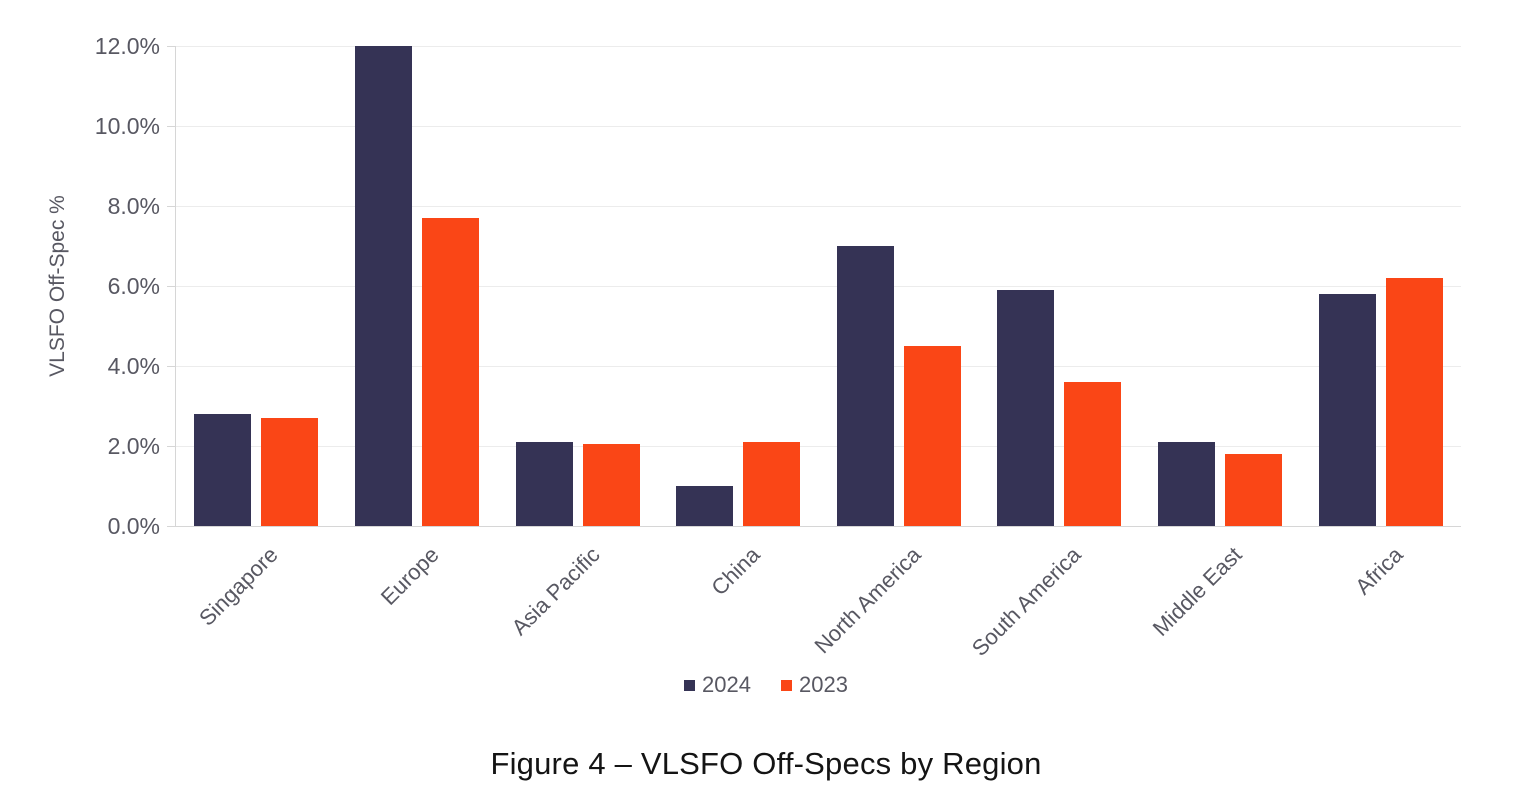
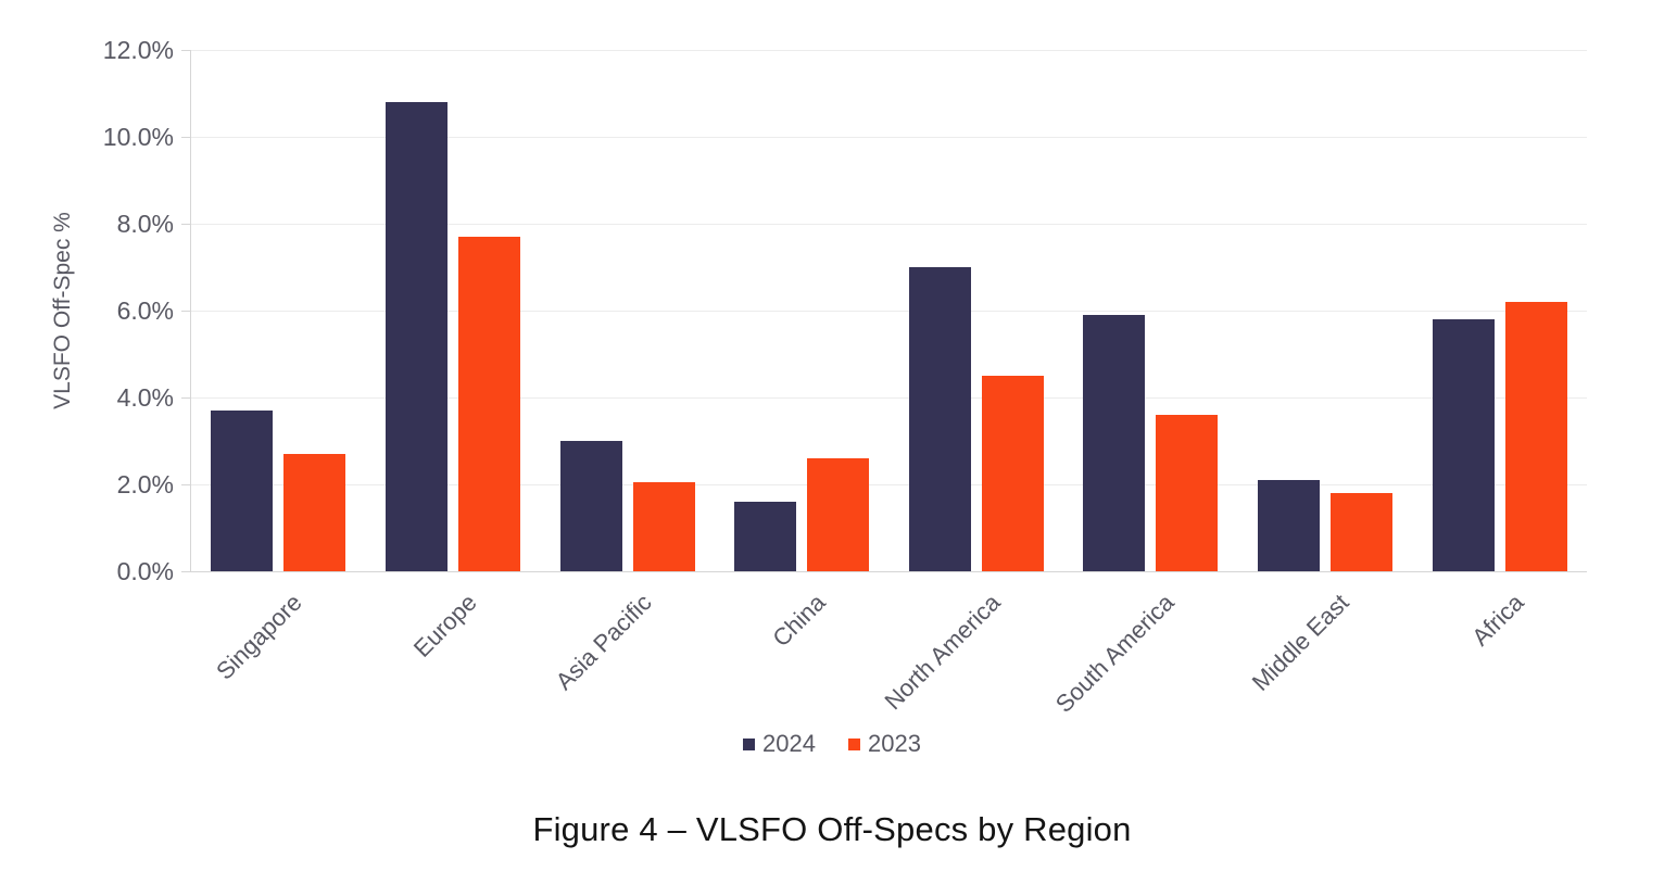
2024/Singapore: 2.8% -> 3.7%
2024/Europe: 12.0% -> 10.8%
2024/Asia Pacific: 2.1% -> 3.0%
2024/China: 1.0% -> 1.6%
2023/China: 2.1% -> 2.6%
